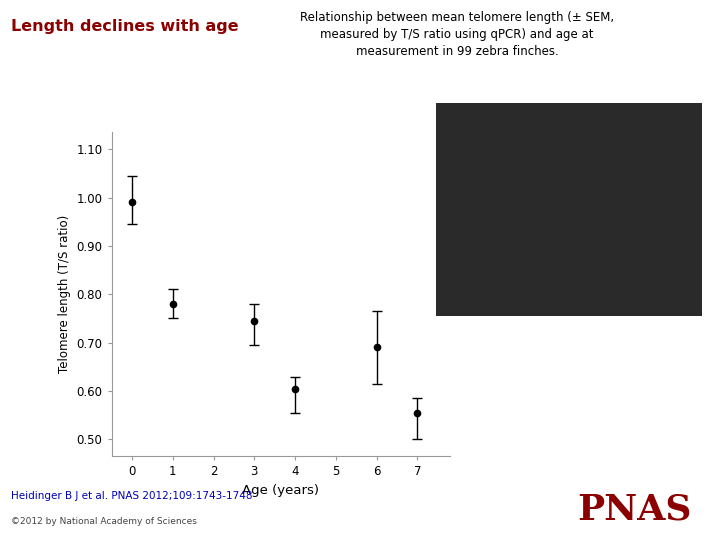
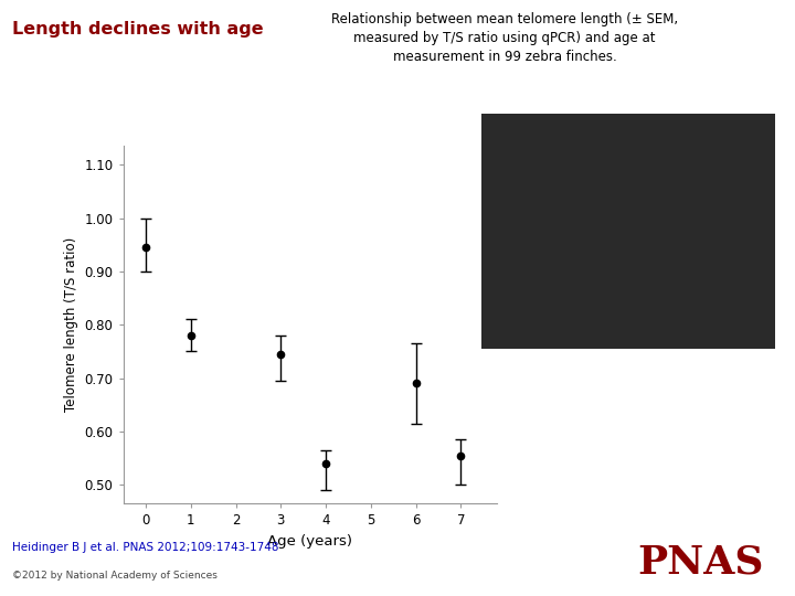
0: 0.990 -> 0.945
4: 0.605 -> 0.540
